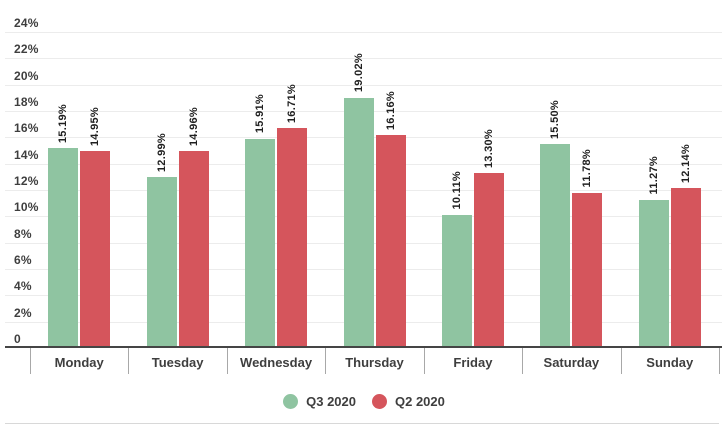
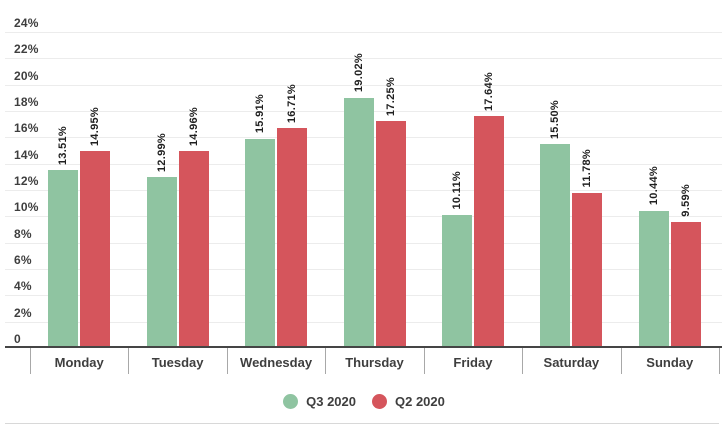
Q3 2020/Monday: 15.19% -> 13.51%
Q2 2020/Thursday: 16.16% -> 17.25%
Q2 2020/Friday: 13.30% -> 17.64%
Q3 2020/Sunday: 11.27% -> 10.44%
Q2 2020/Sunday: 12.14% -> 9.59%
